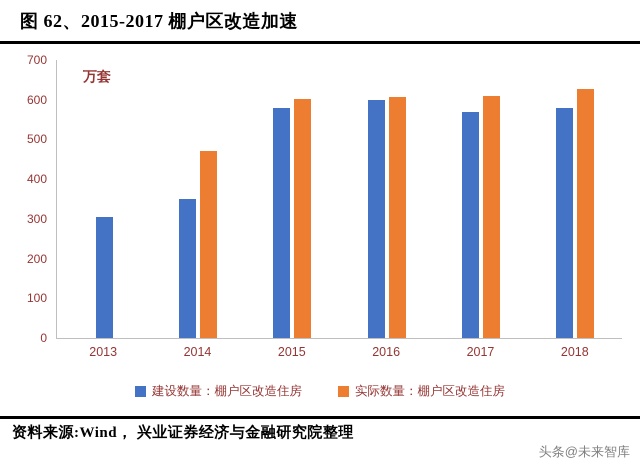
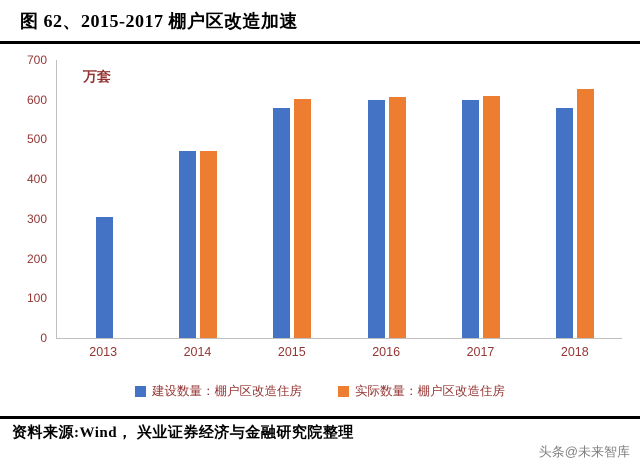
建设数量：棚户区改造住房/2014: 350 -> 470
建设数量：棚户区改造住房/2017: 570 -> 600
